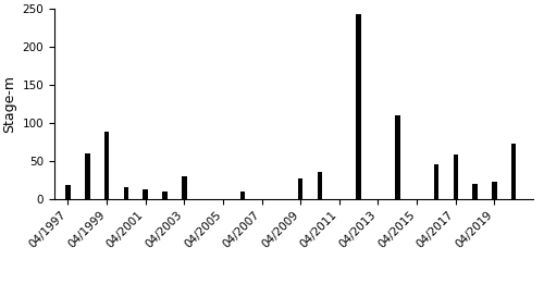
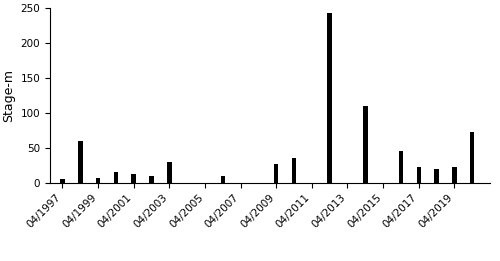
04/1997: 18 -> 5
04/1999: 88 -> 7
04/2017: 58 -> 23
